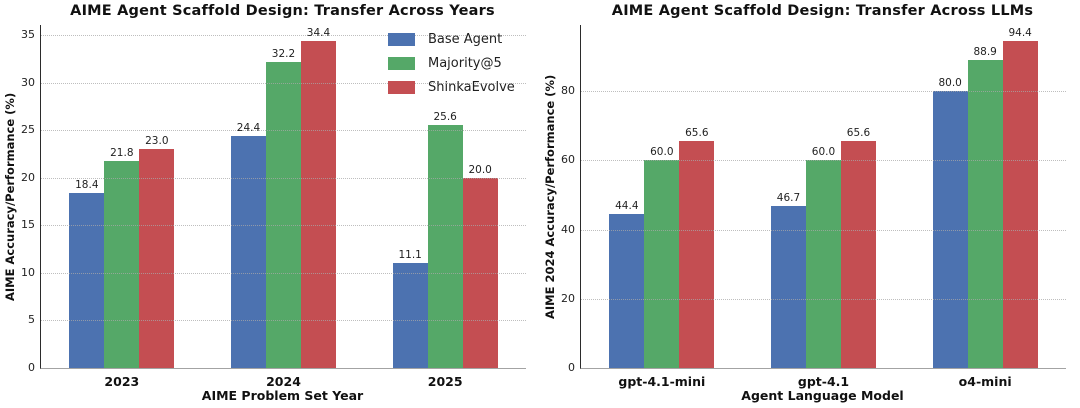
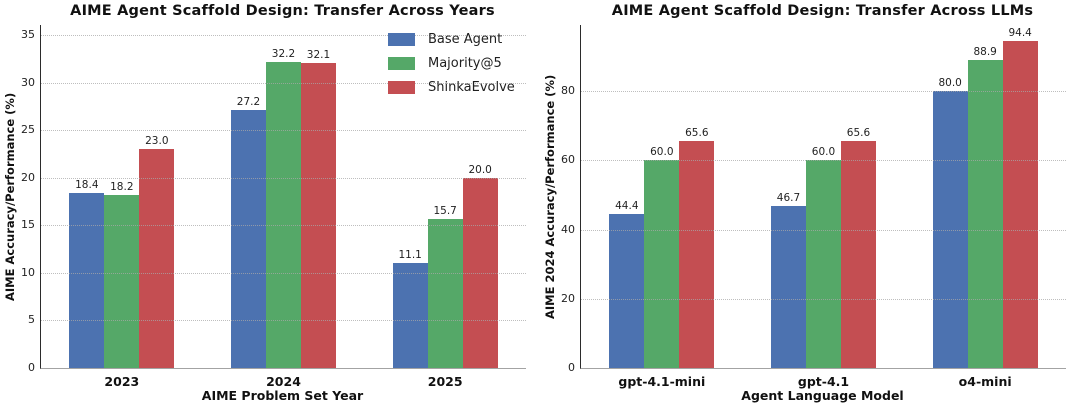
AIME Agent Scaffold Design: Transfer Across Years/Majority@5/2023: 21.8 -> 18.2
AIME Agent Scaffold Design: Transfer Across Years/Base Agent/2024: 24.4 -> 27.2
AIME Agent Scaffold Design: Transfer Across Years/ShinkaEvolve/2024: 34.4 -> 32.1
AIME Agent Scaffold Design: Transfer Across Years/Majority@5/2025: 25.6 -> 15.7
